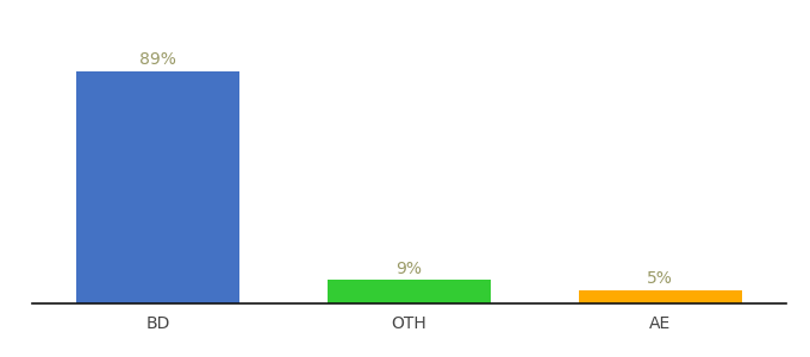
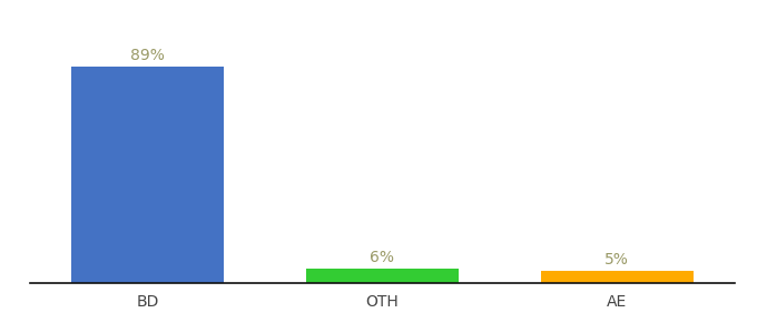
OTH: 9% -> 6%
